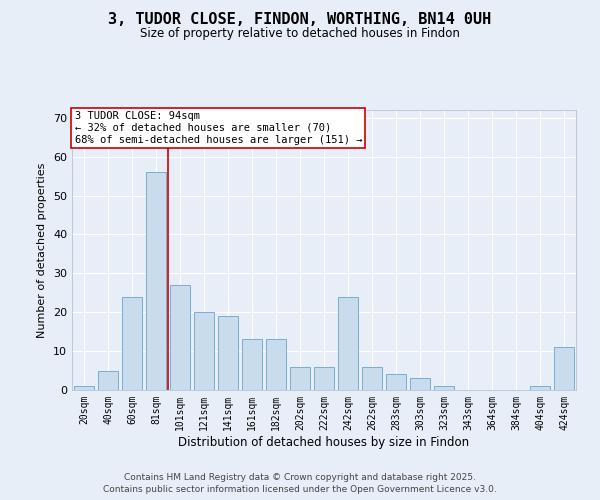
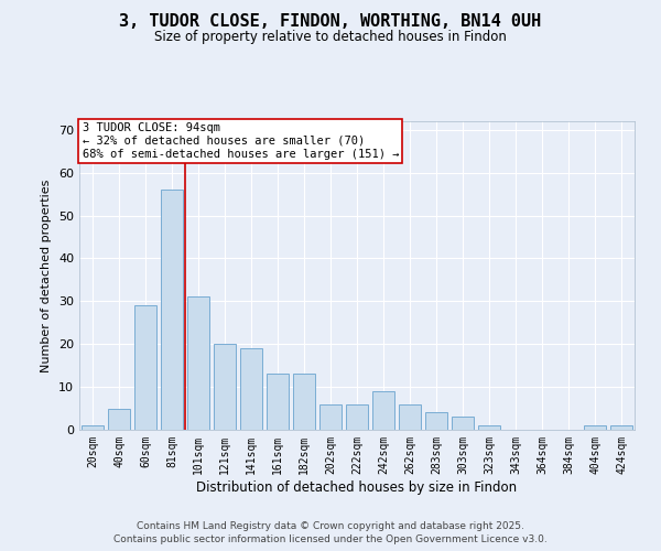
60sqm: 24 -> 29
101sqm: 27 -> 31
242sqm: 24 -> 9
424sqm: 11 -> 1
